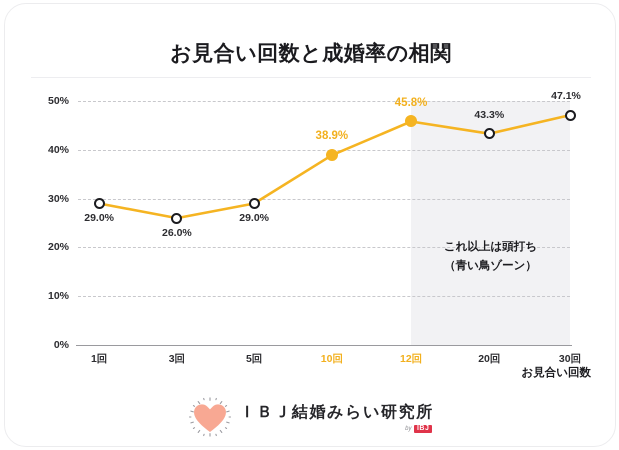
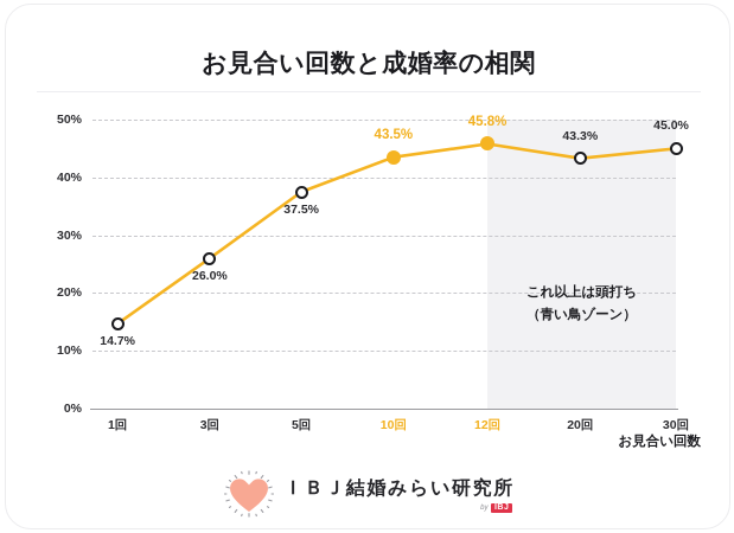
1回: 29.0% -> 14.7%
5回: 29.0% -> 37.5%
10回: 38.9% -> 43.5%
30回: 47.1% -> 45.0%
